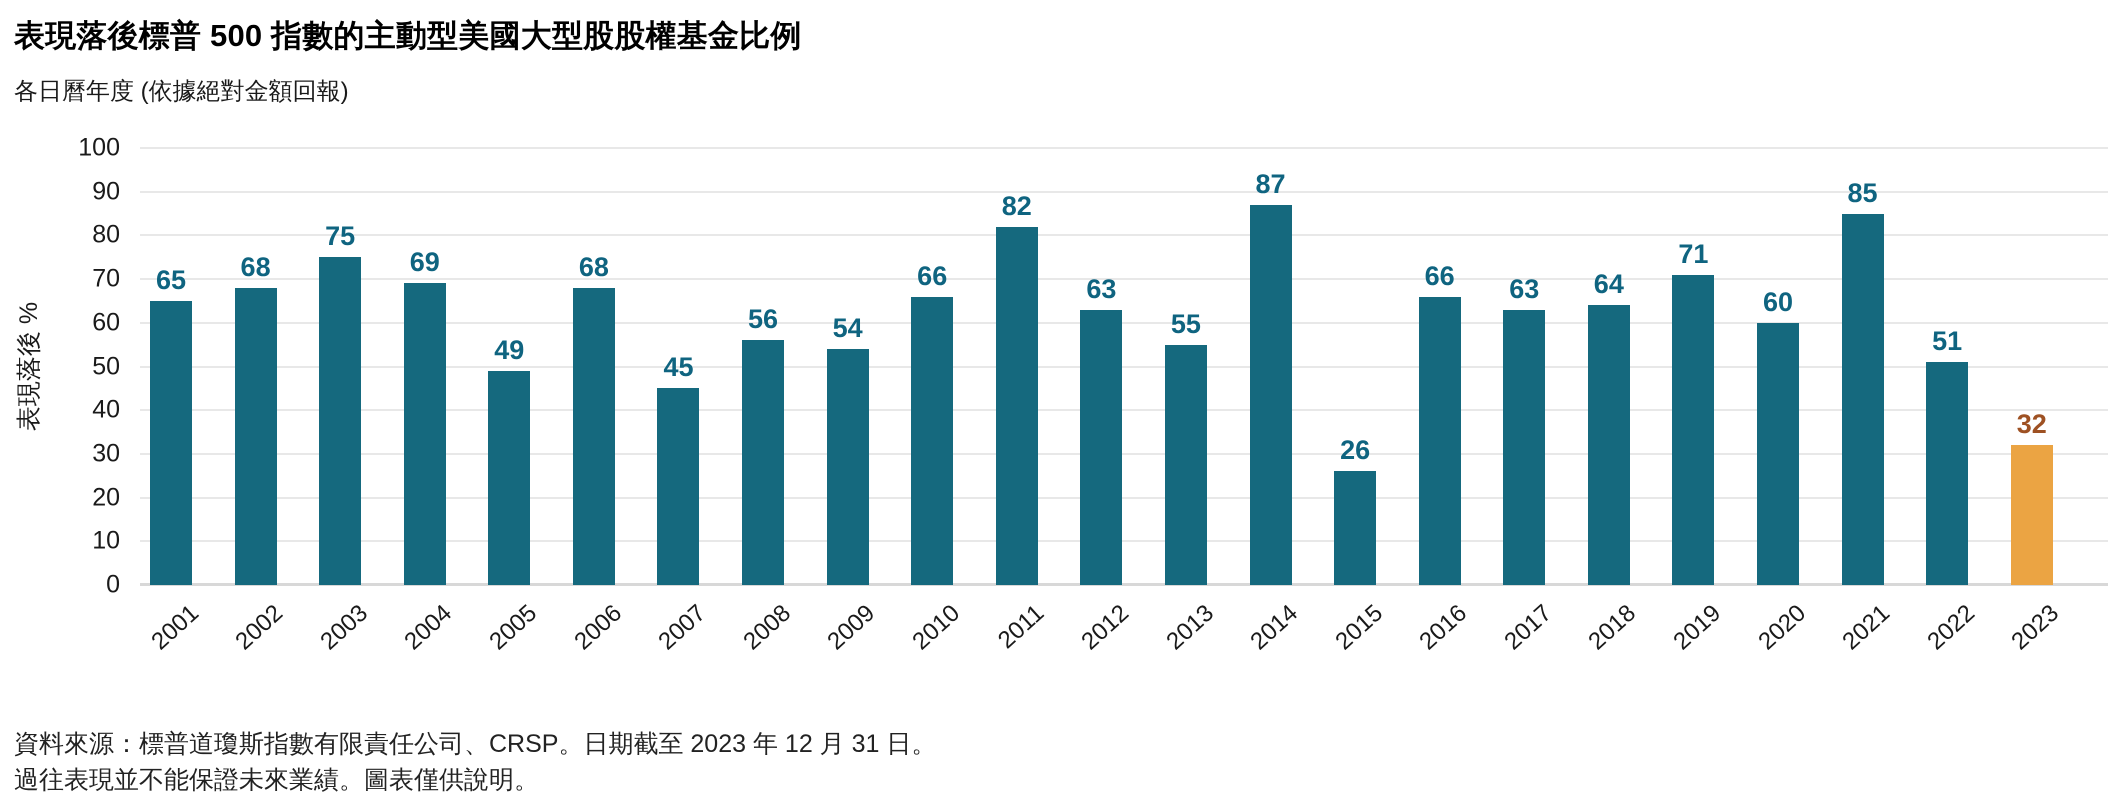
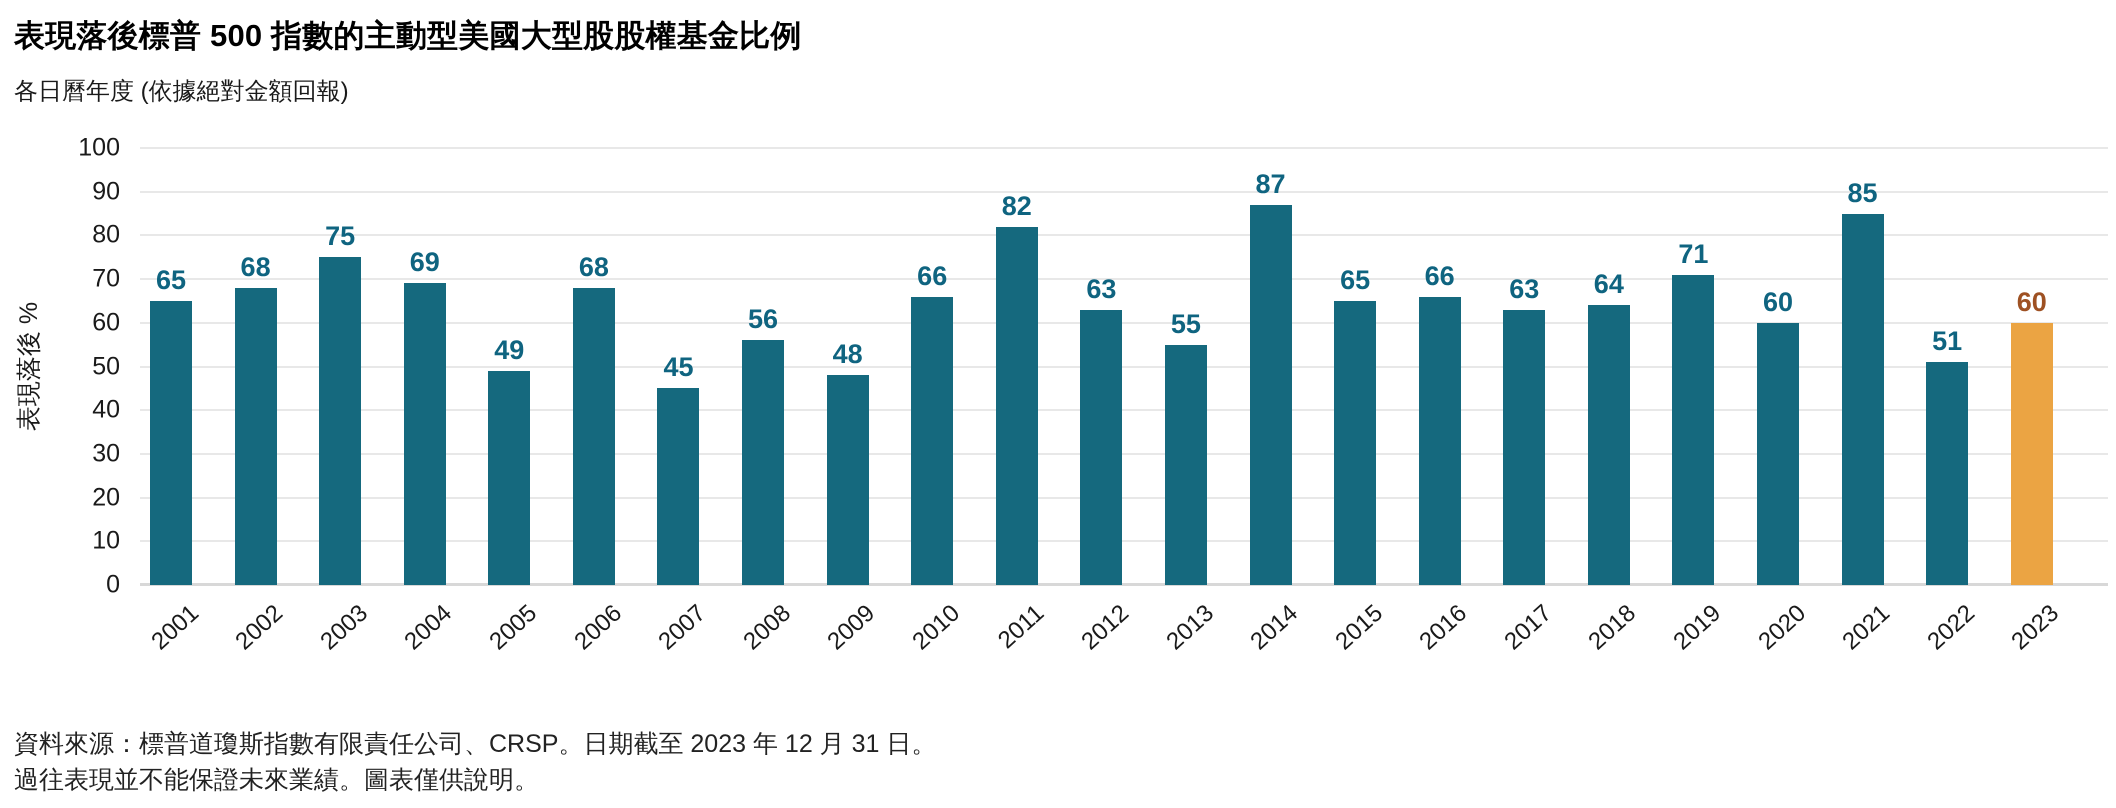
2009: 54 -> 48
2015: 26 -> 65
2023: 32 -> 60
